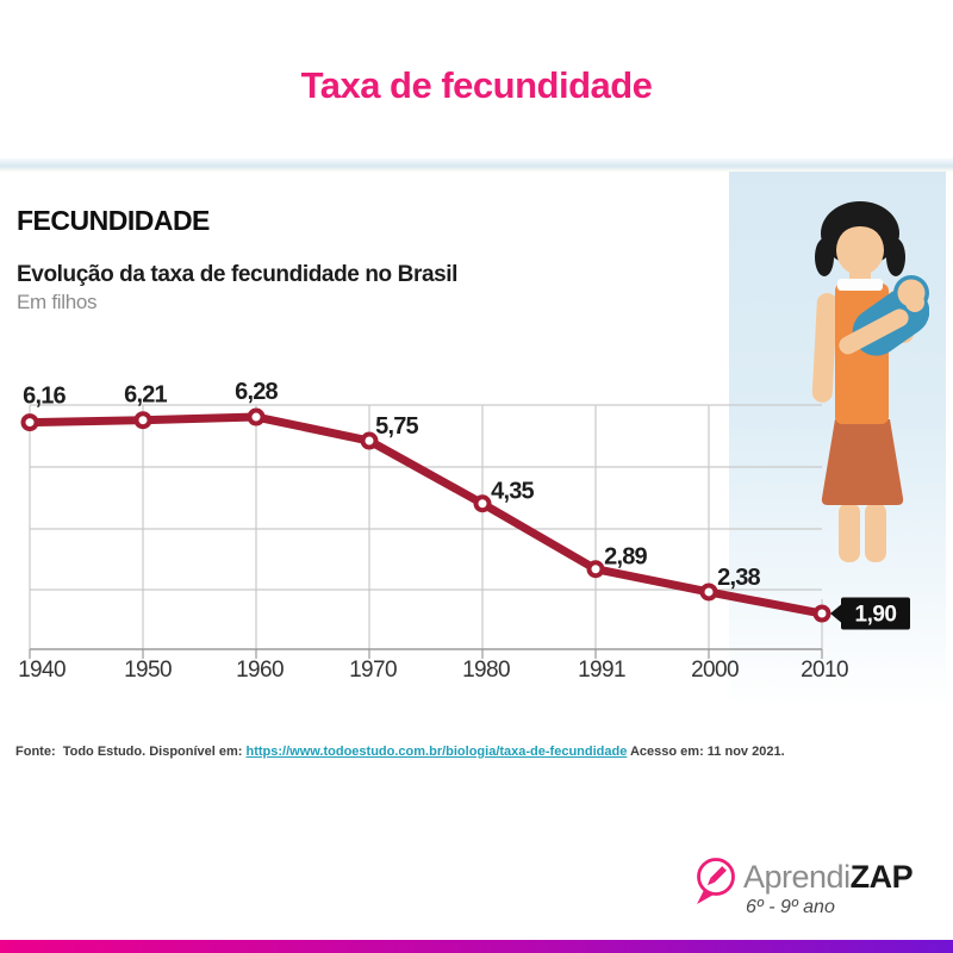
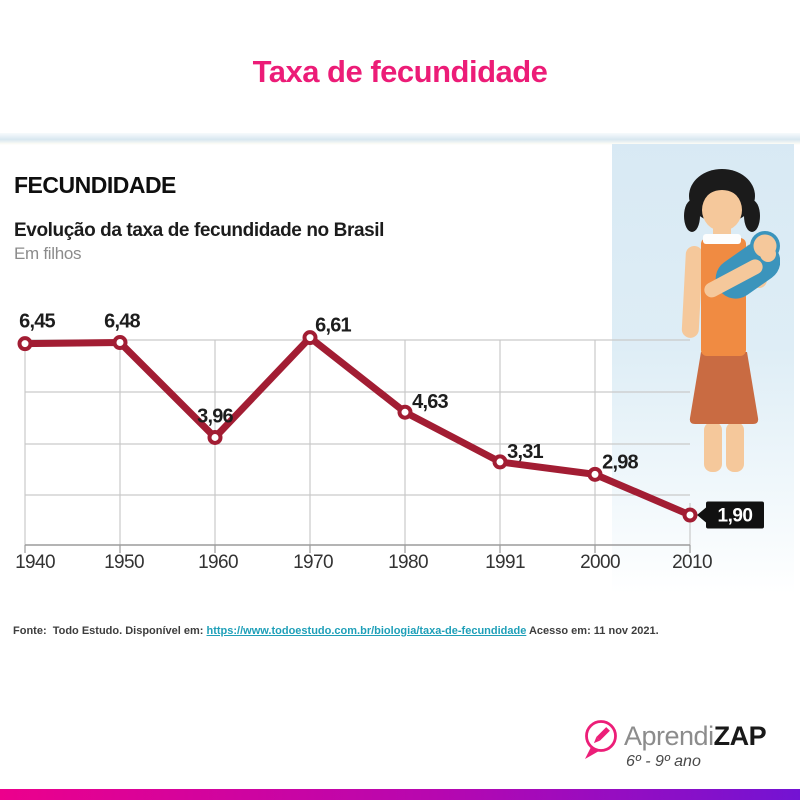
1940: 6,16 -> 6,45
1950: 6,21 -> 6,48
1960: 6,28 -> 3,96
1970: 5,75 -> 6,61
1980: 4,35 -> 4,63
1991: 2,89 -> 3,31
2000: 2,38 -> 2,98
